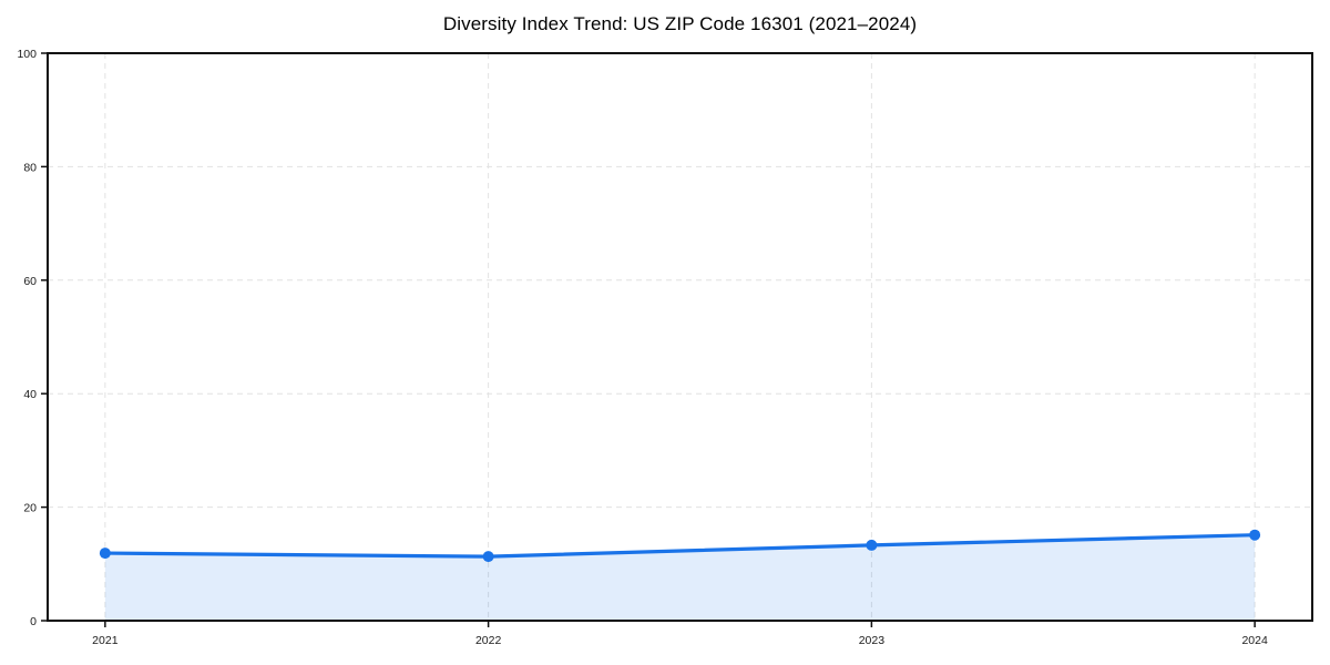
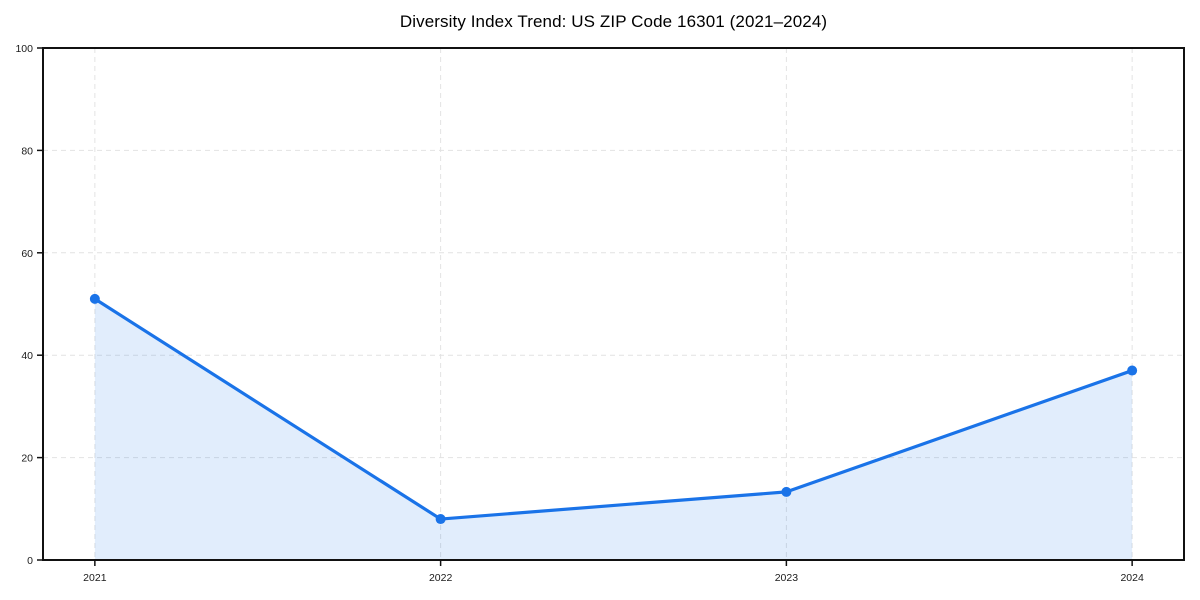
2021: 12 -> 51
2022: 11 -> 8
2024: 15 -> 37
